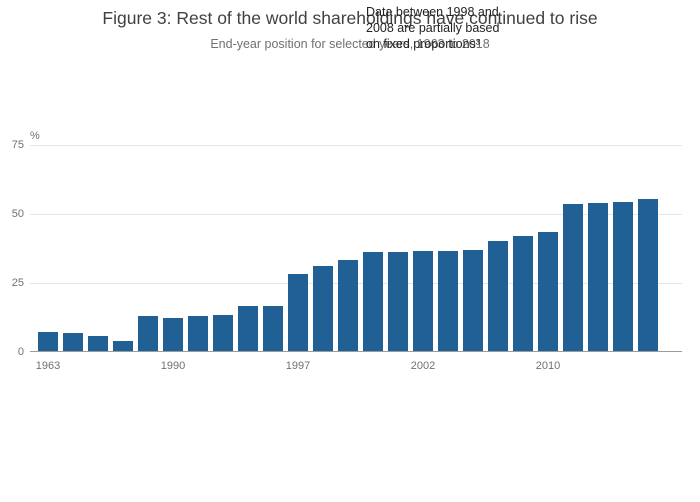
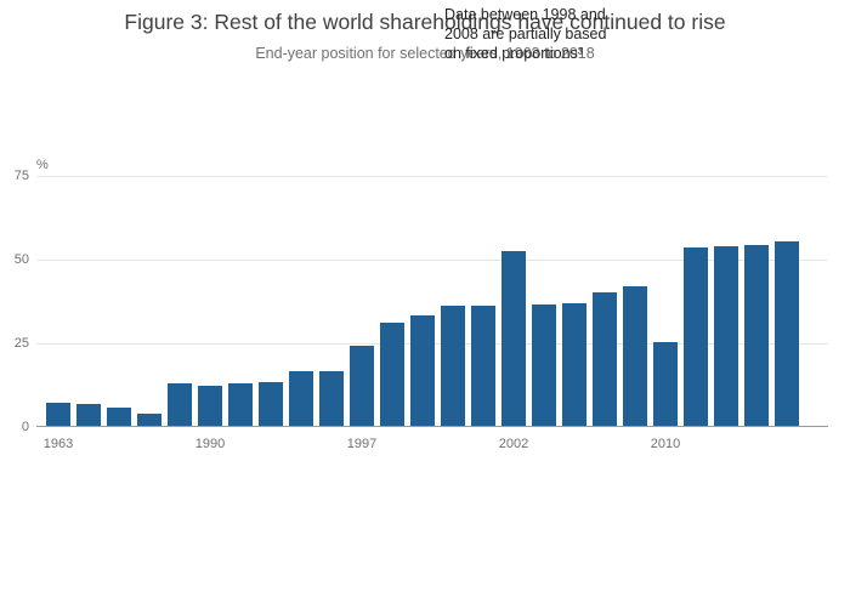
1997: 28 -> 24
2002: 36 -> 52
2010: 43 -> 25
